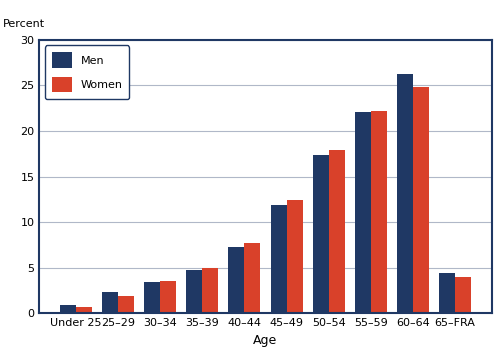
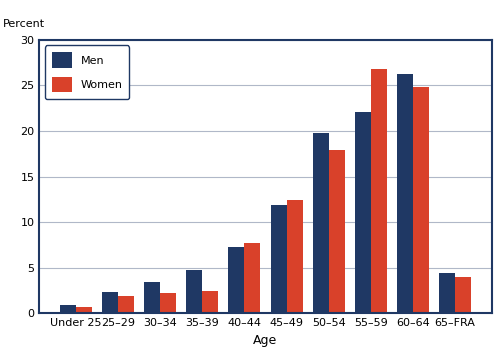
Women/30–34: 3.5 -> 2.2
Women/35–39: 5.0 -> 2.4
Men/50–54: 17.4 -> 19.8
Women/55–59: 22.2 -> 26.8
